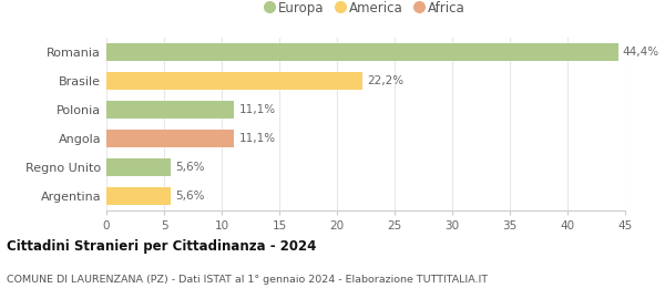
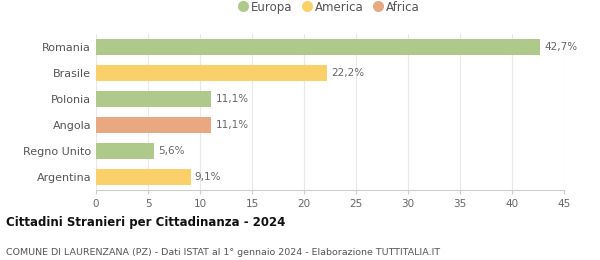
Romania: 44,4% -> 42,7%
Argentina: 5,6% -> 9,1%
